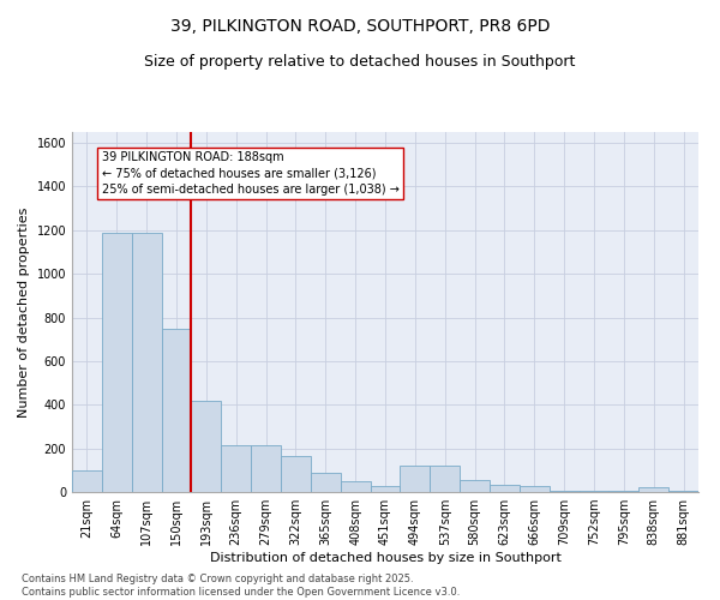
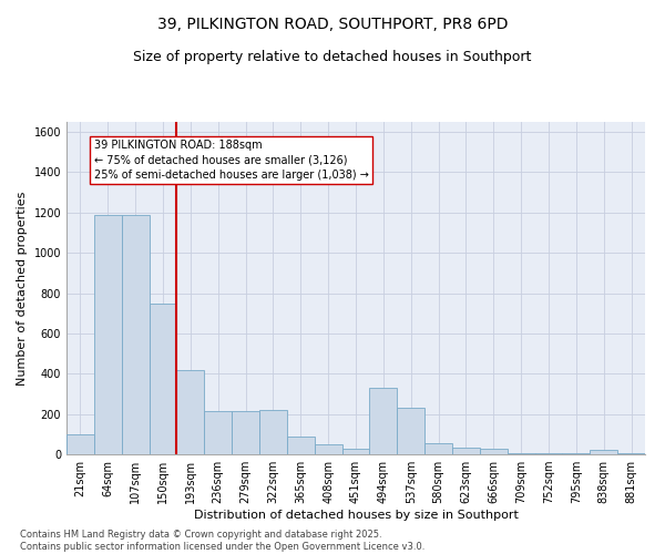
322sqm: 160 -> 220
494sqm: 120 -> 330
537sqm: 120 -> 230
